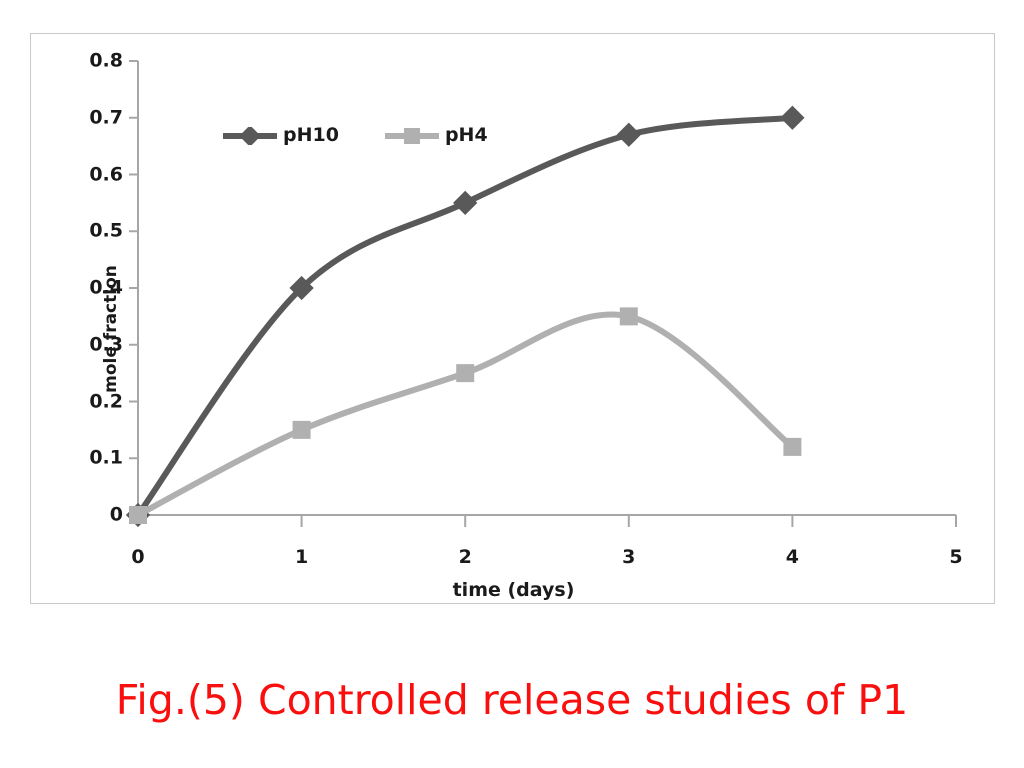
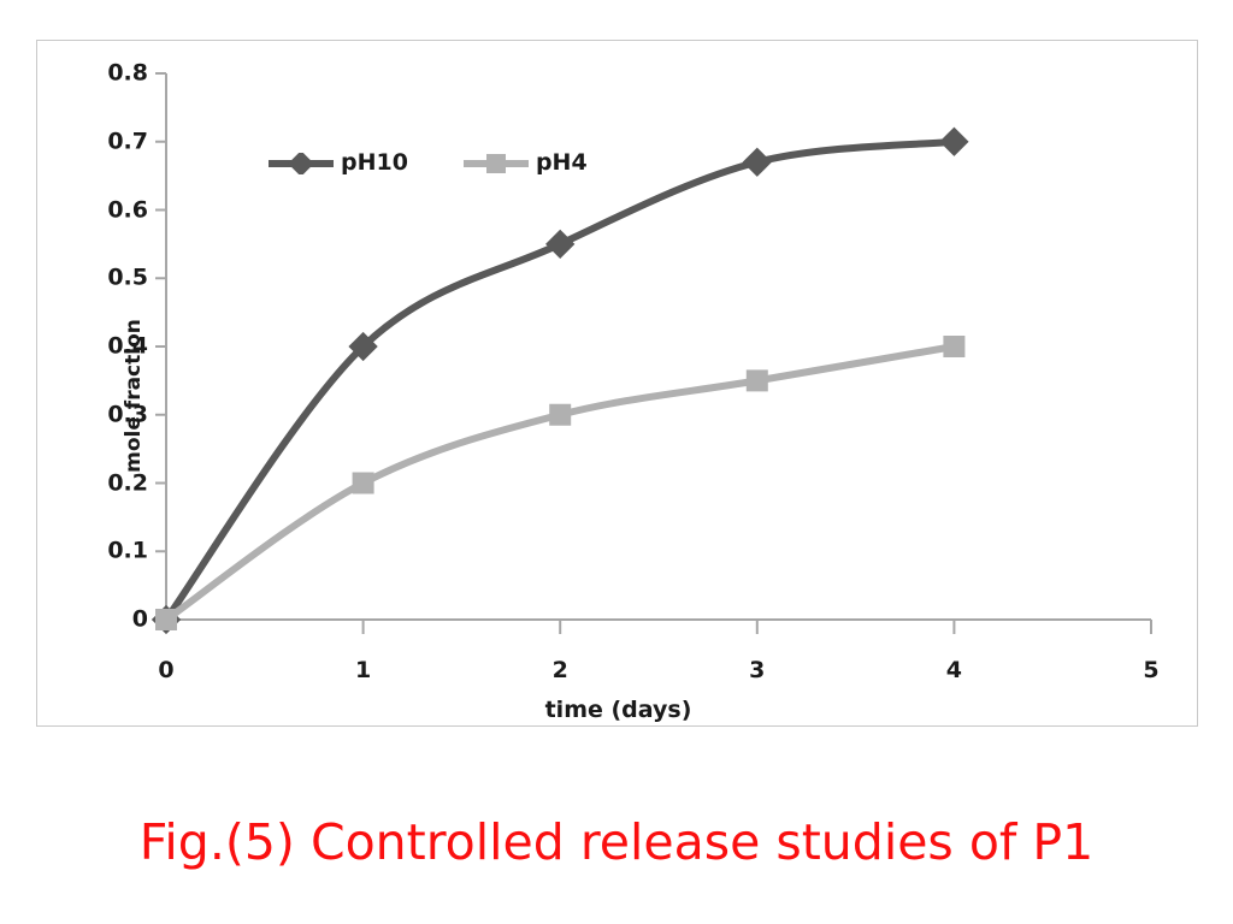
pH4/1: 0.15 -> 0.20
pH4/2: 0.25 -> 0.30
pH4/4: 0.12 -> 0.40
